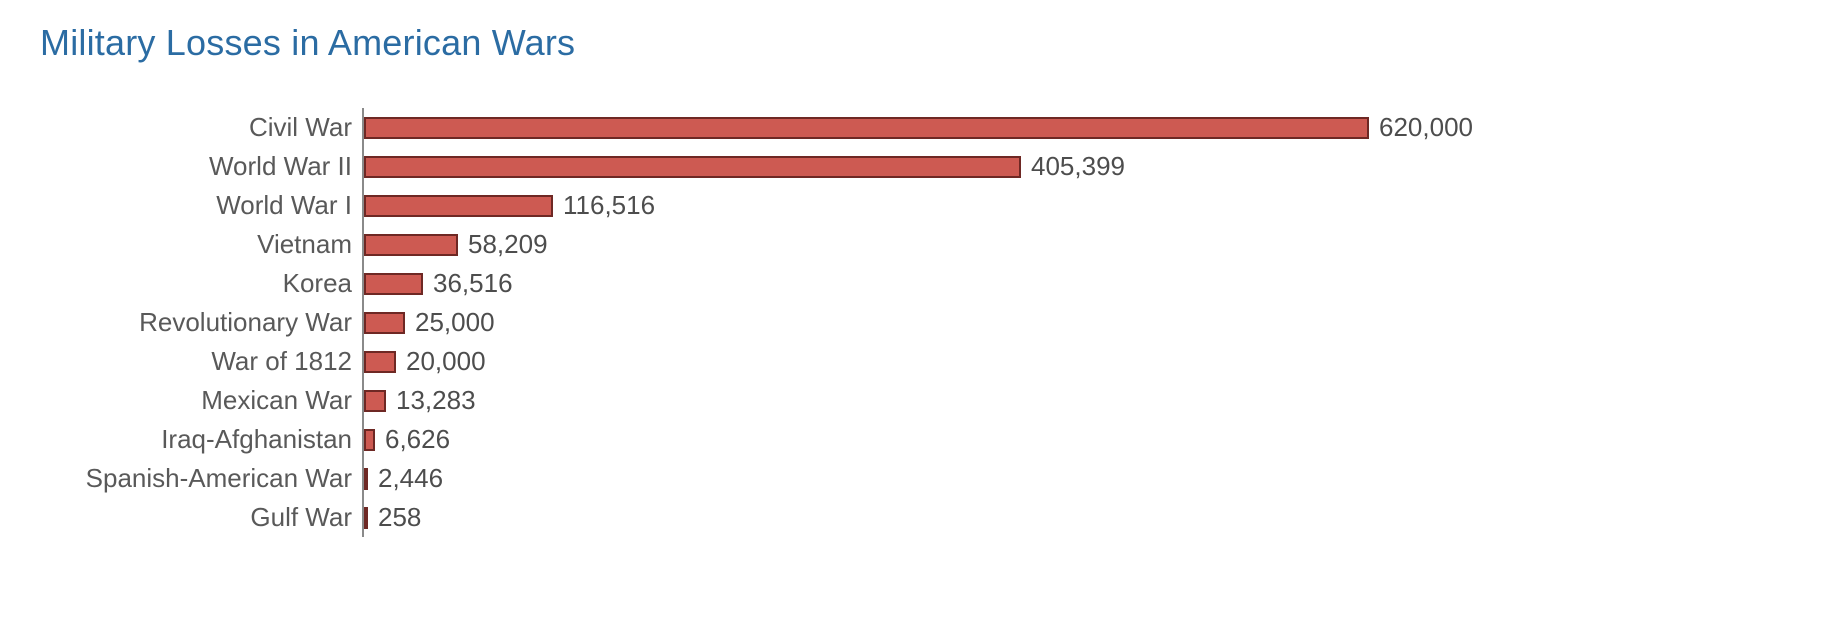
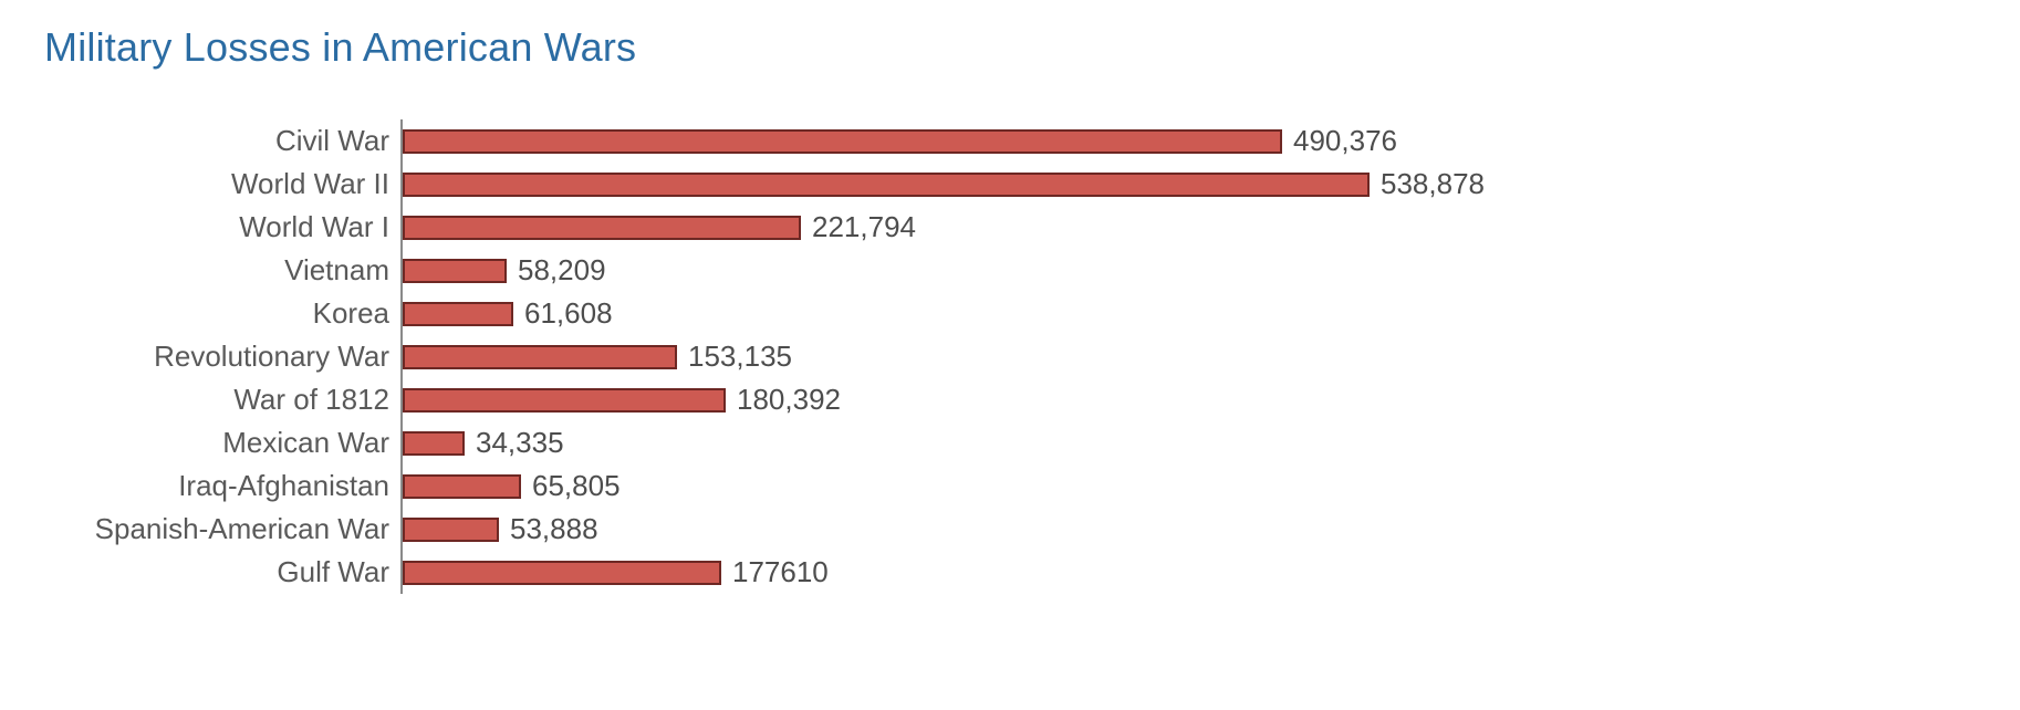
Civil War: 620,000 -> 490,376
World War II: 405,399 -> 538,878
World War I: 116,516 -> 221,794
Korea: 36,516 -> 61,608
Revolutionary War: 25,000 -> 153,135
War of 1812: 20,000 -> 180,392
Mexican War: 13,283 -> 34,335
Iraq-Afghanistan: 6,626 -> 65,805
Spanish-American War: 2,446 -> 53,888
Gulf War: 258 -> 177610
